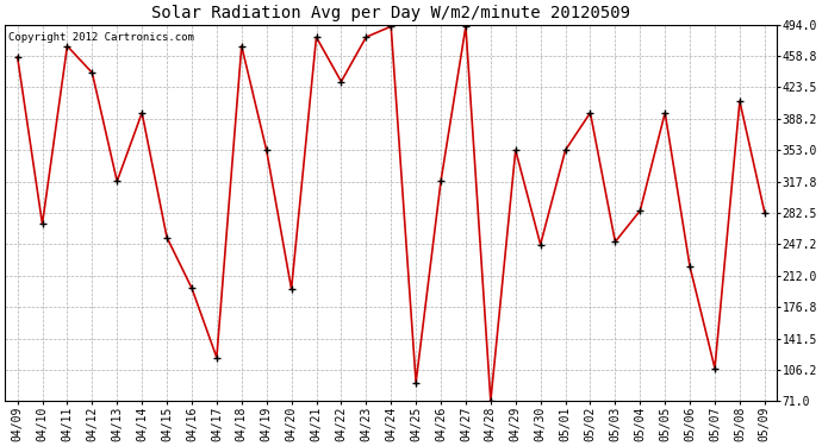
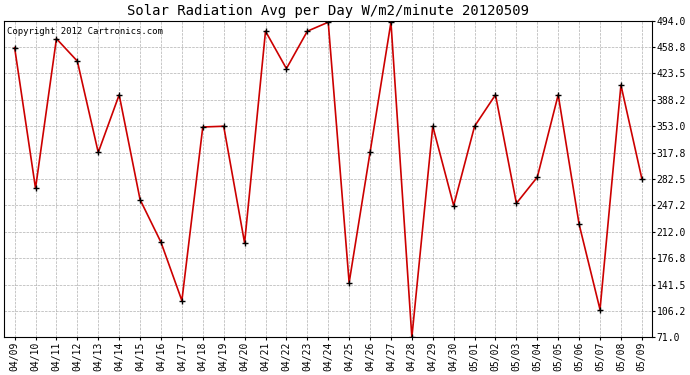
04/18: 470 -> 352
04/25: 92 -> 144
